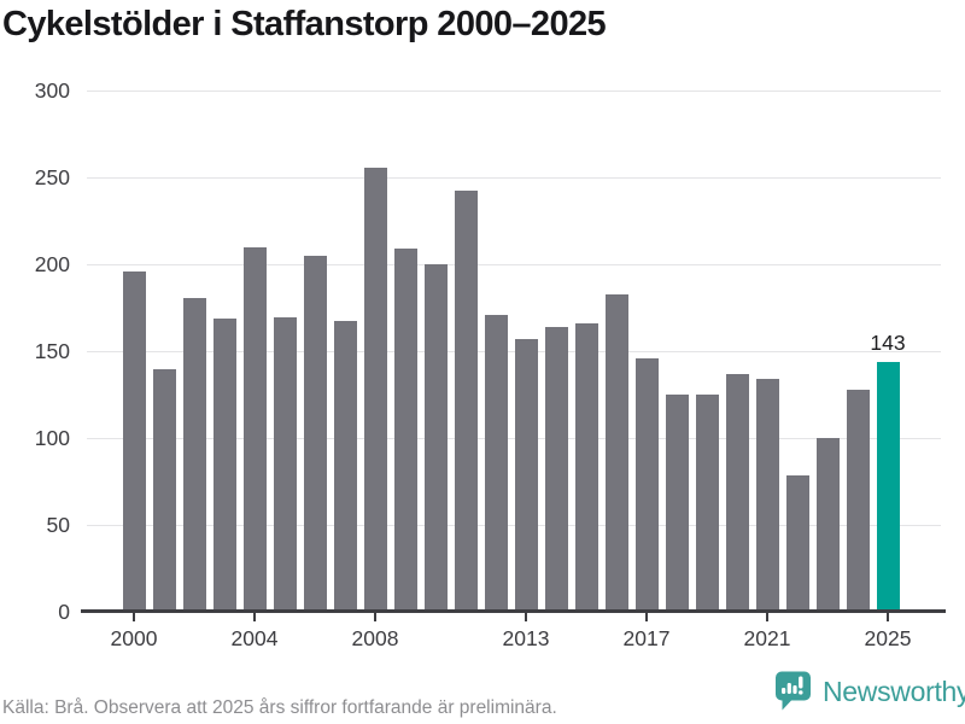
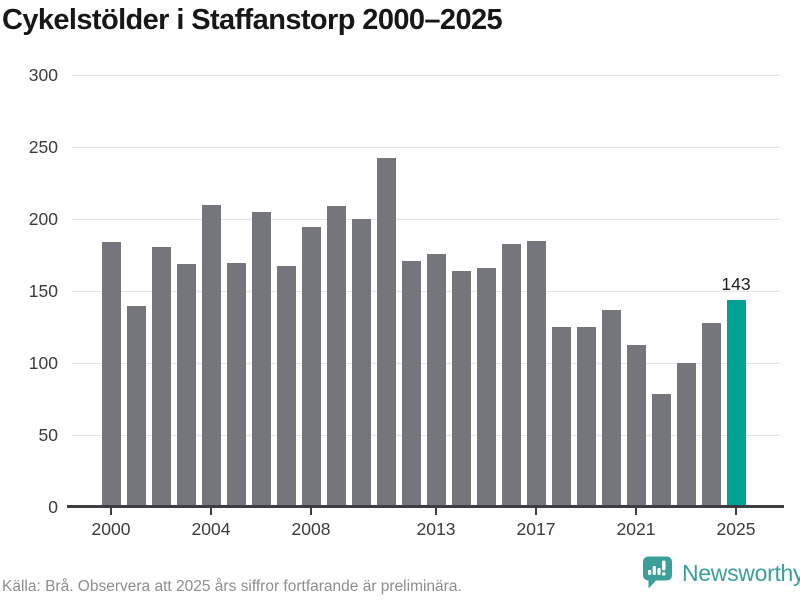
2000: 195 -> 183
2008: 255 -> 194
2013: 156 -> 175
2017: 145 -> 184
2021: 133 -> 112
